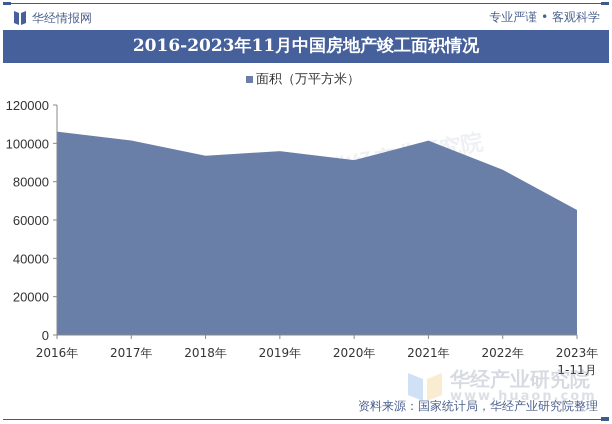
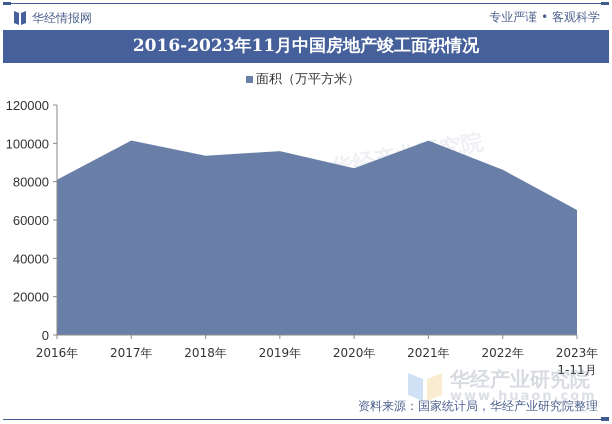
2016年: 106000 -> 81000
2020年: 91000 -> 87000
